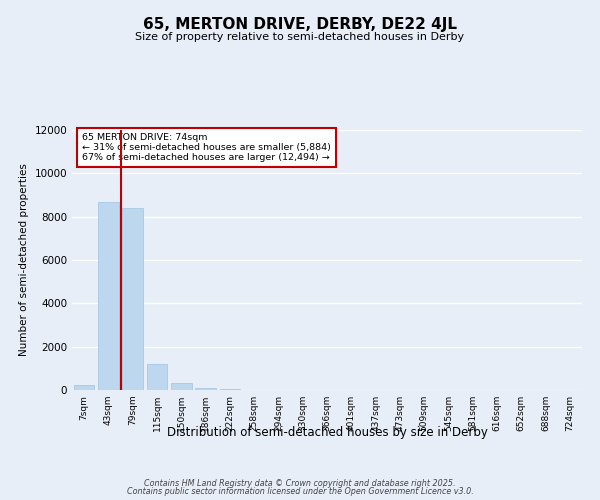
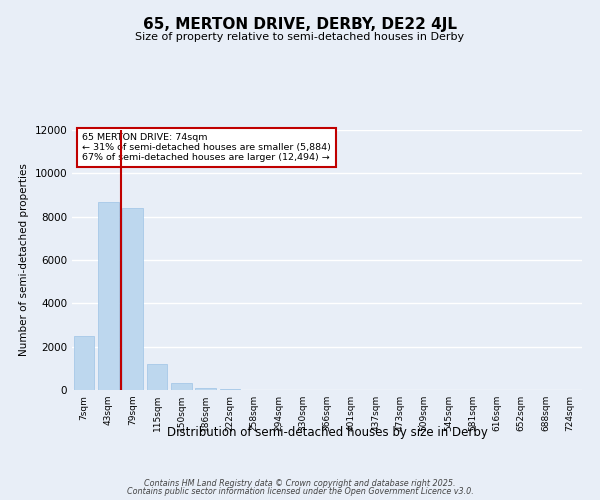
7sqm: 230 -> 2500
